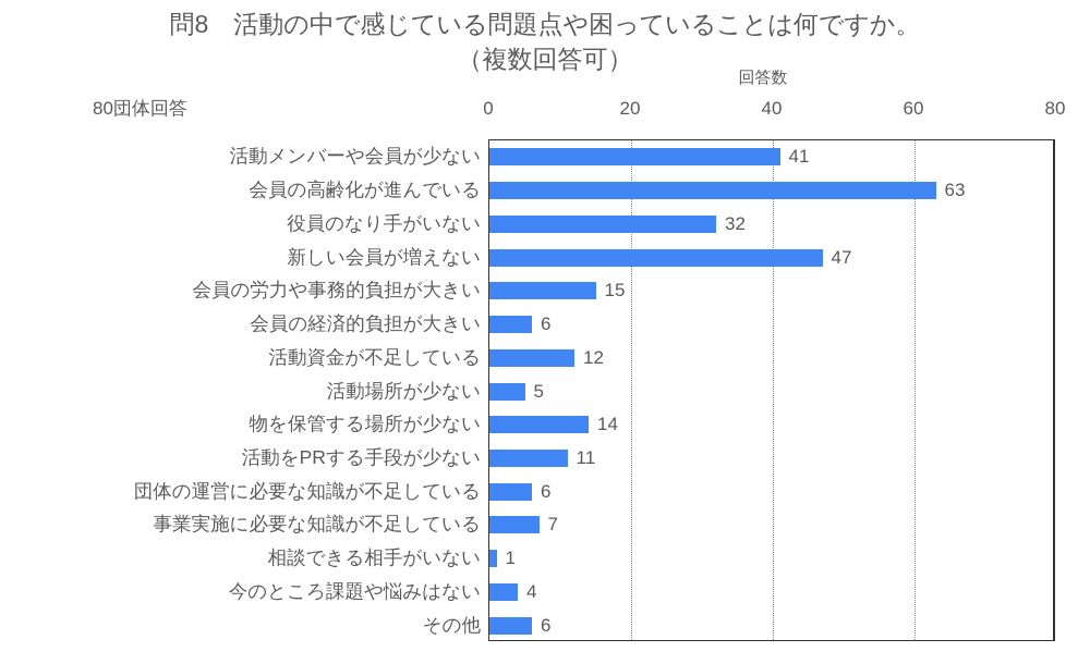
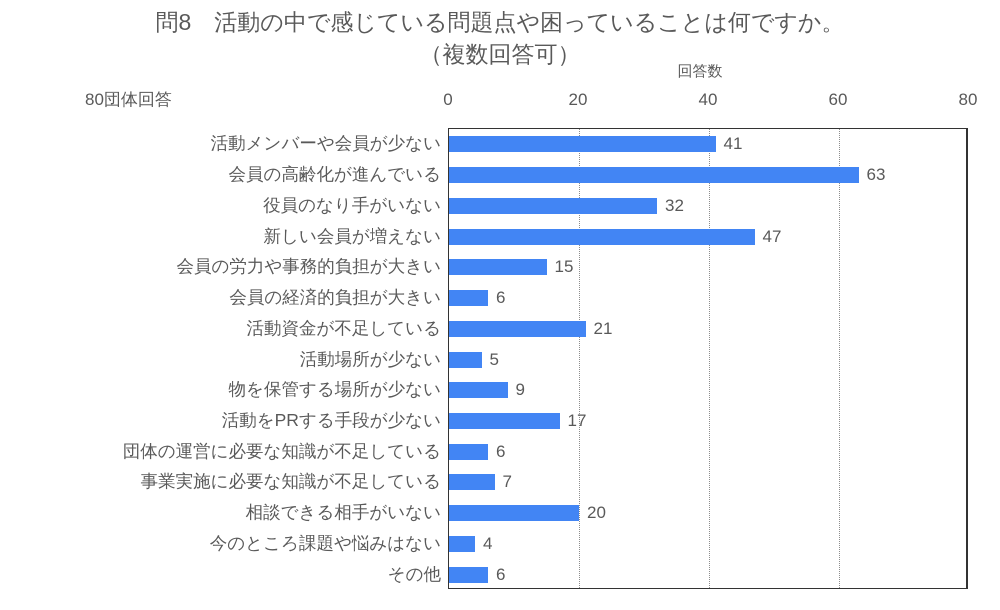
活動資金が不足している: 12 -> 21
物を保管する場所が少ない: 14 -> 9
活動をPRする手段が少ない: 11 -> 17
相談できる相手がいない: 1 -> 20
